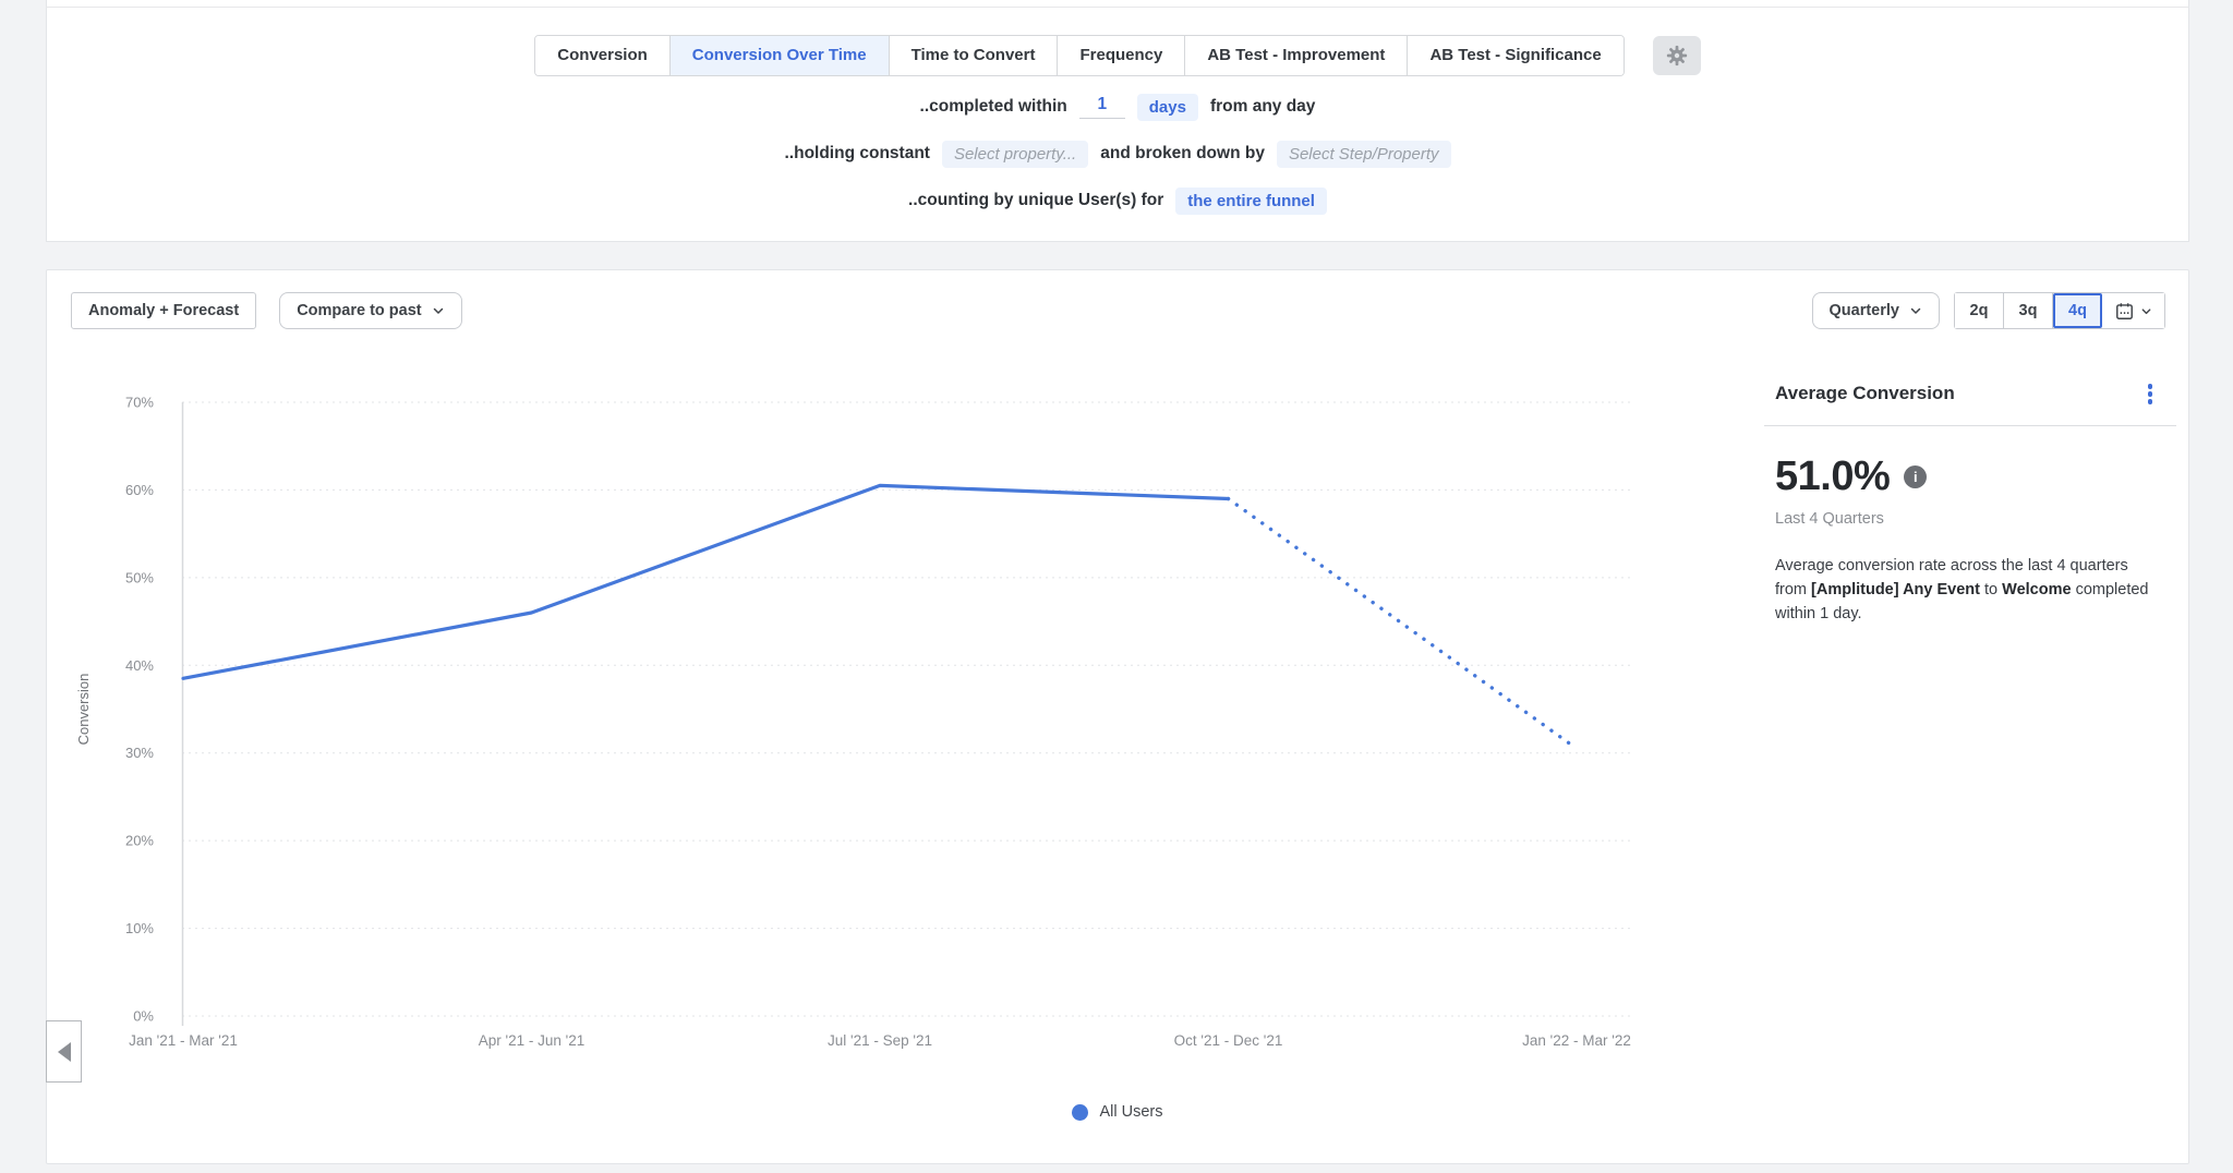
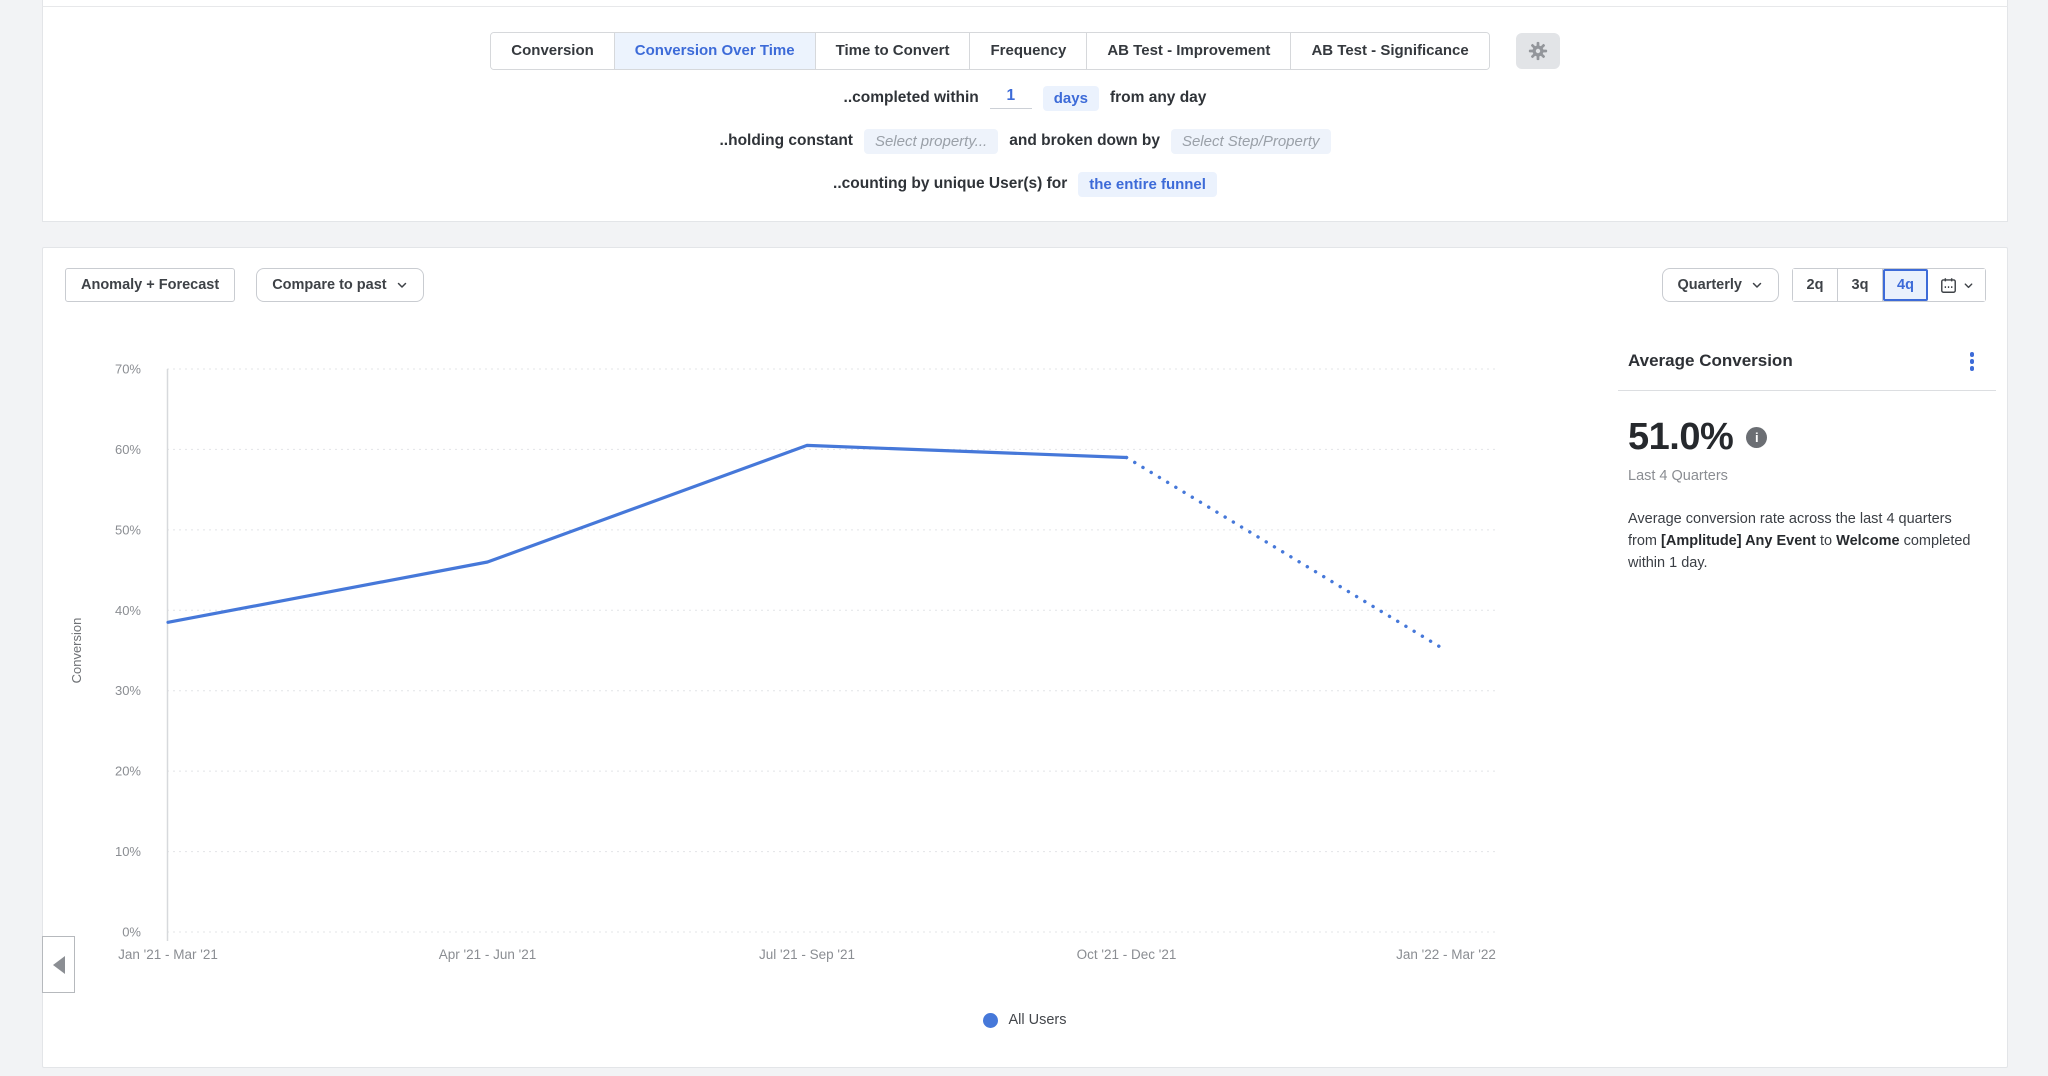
Jan '22 - Mar '22: 30% -> 35%
